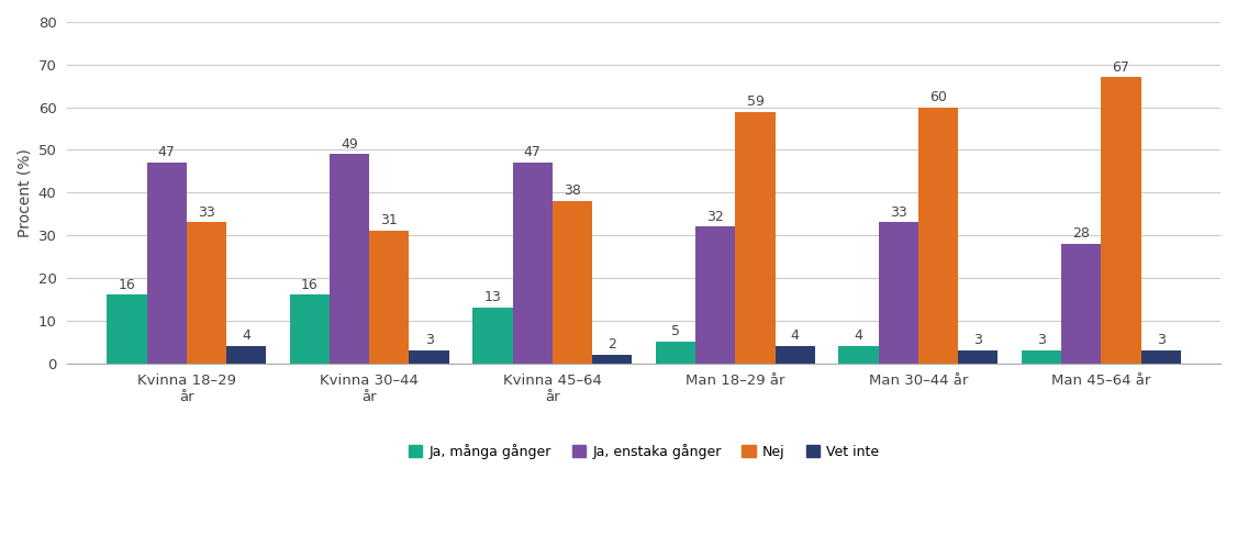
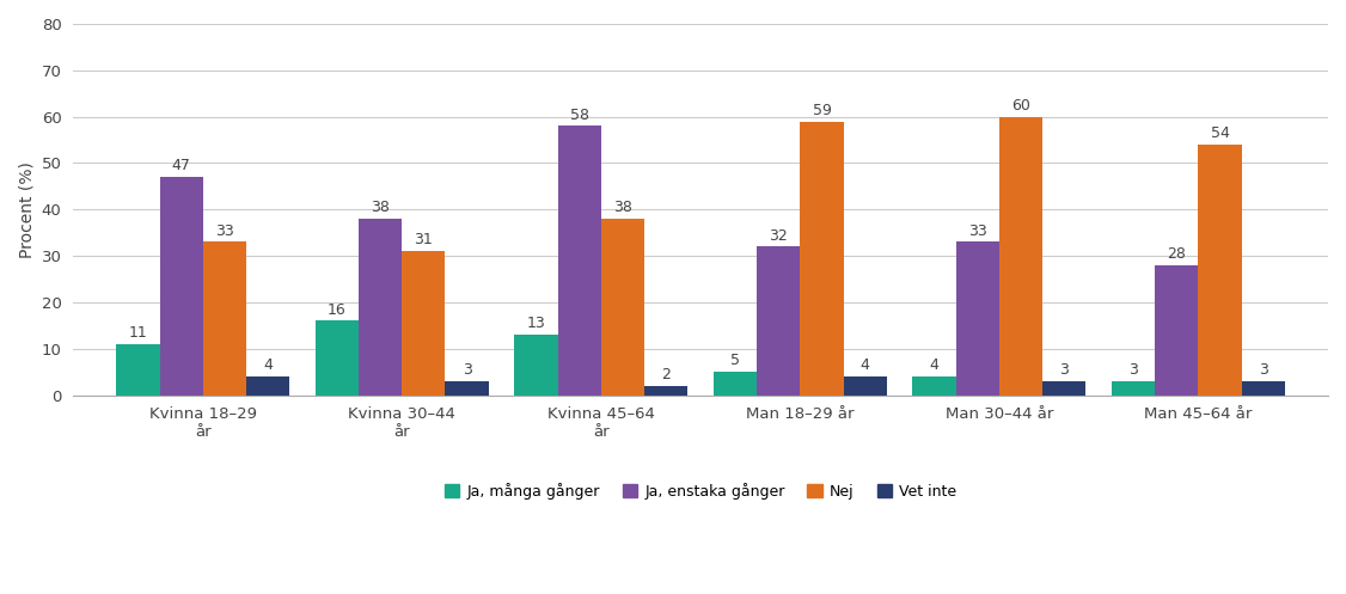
Ja, många gånger/Kvinna 18–29 år: 16 -> 11
Ja, enstaka gånger/Kvinna 30–44 år: 49 -> 38
Ja, enstaka gånger/Kvinna 45–64 år: 47 -> 58
Nej/Man 45–64 år: 67 -> 54
